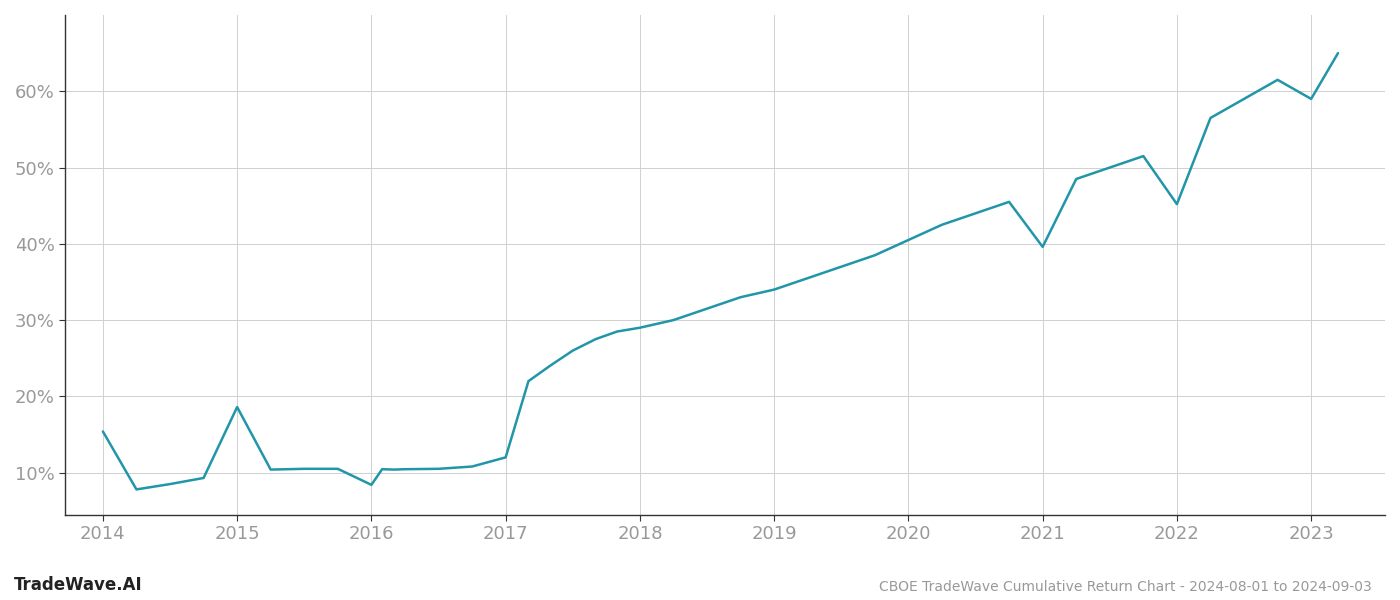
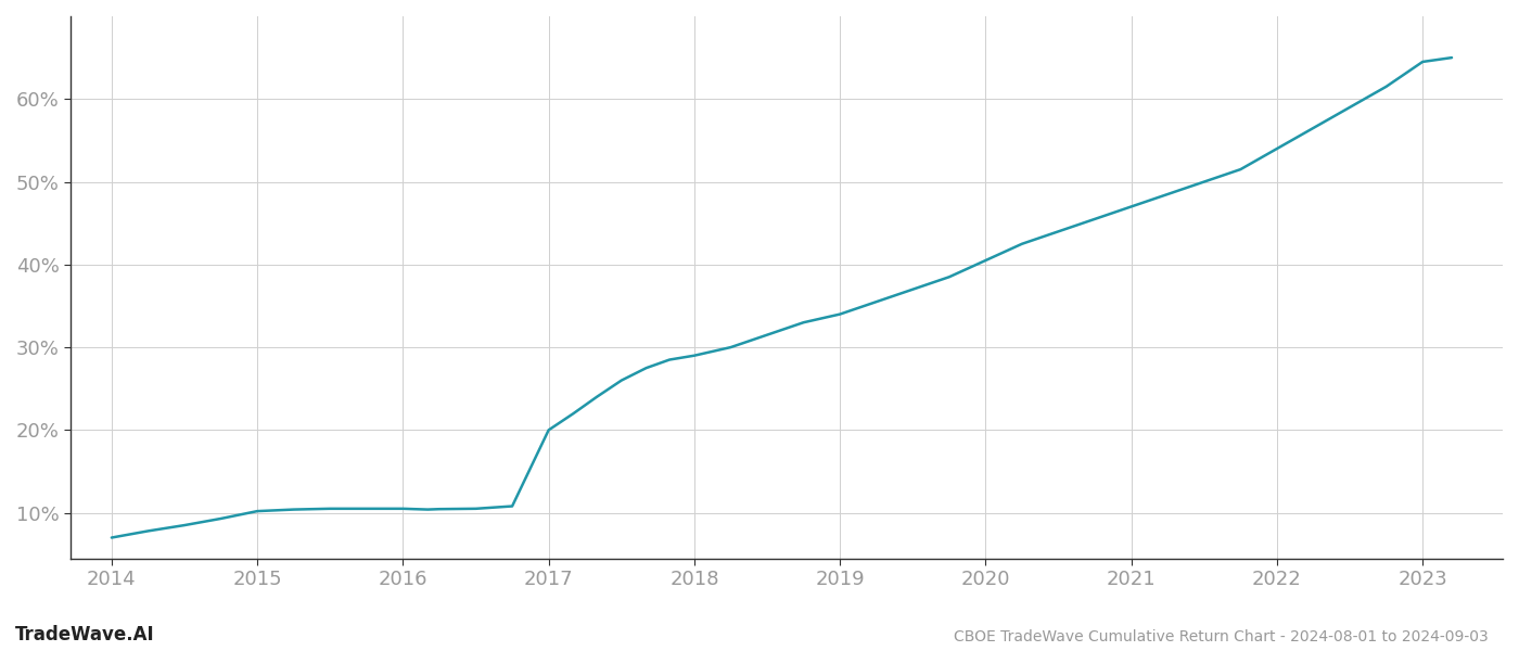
2014: 15.4% -> 7.0%
2015: 18.6% -> 10.2%
2016: 8.4% -> 10.5%
2017: 12.0% -> 20.0%
2021: 39.6% -> 47.0%
2022: 45.2% -> 54.0%
2023: 59.0% -> 64.5%
